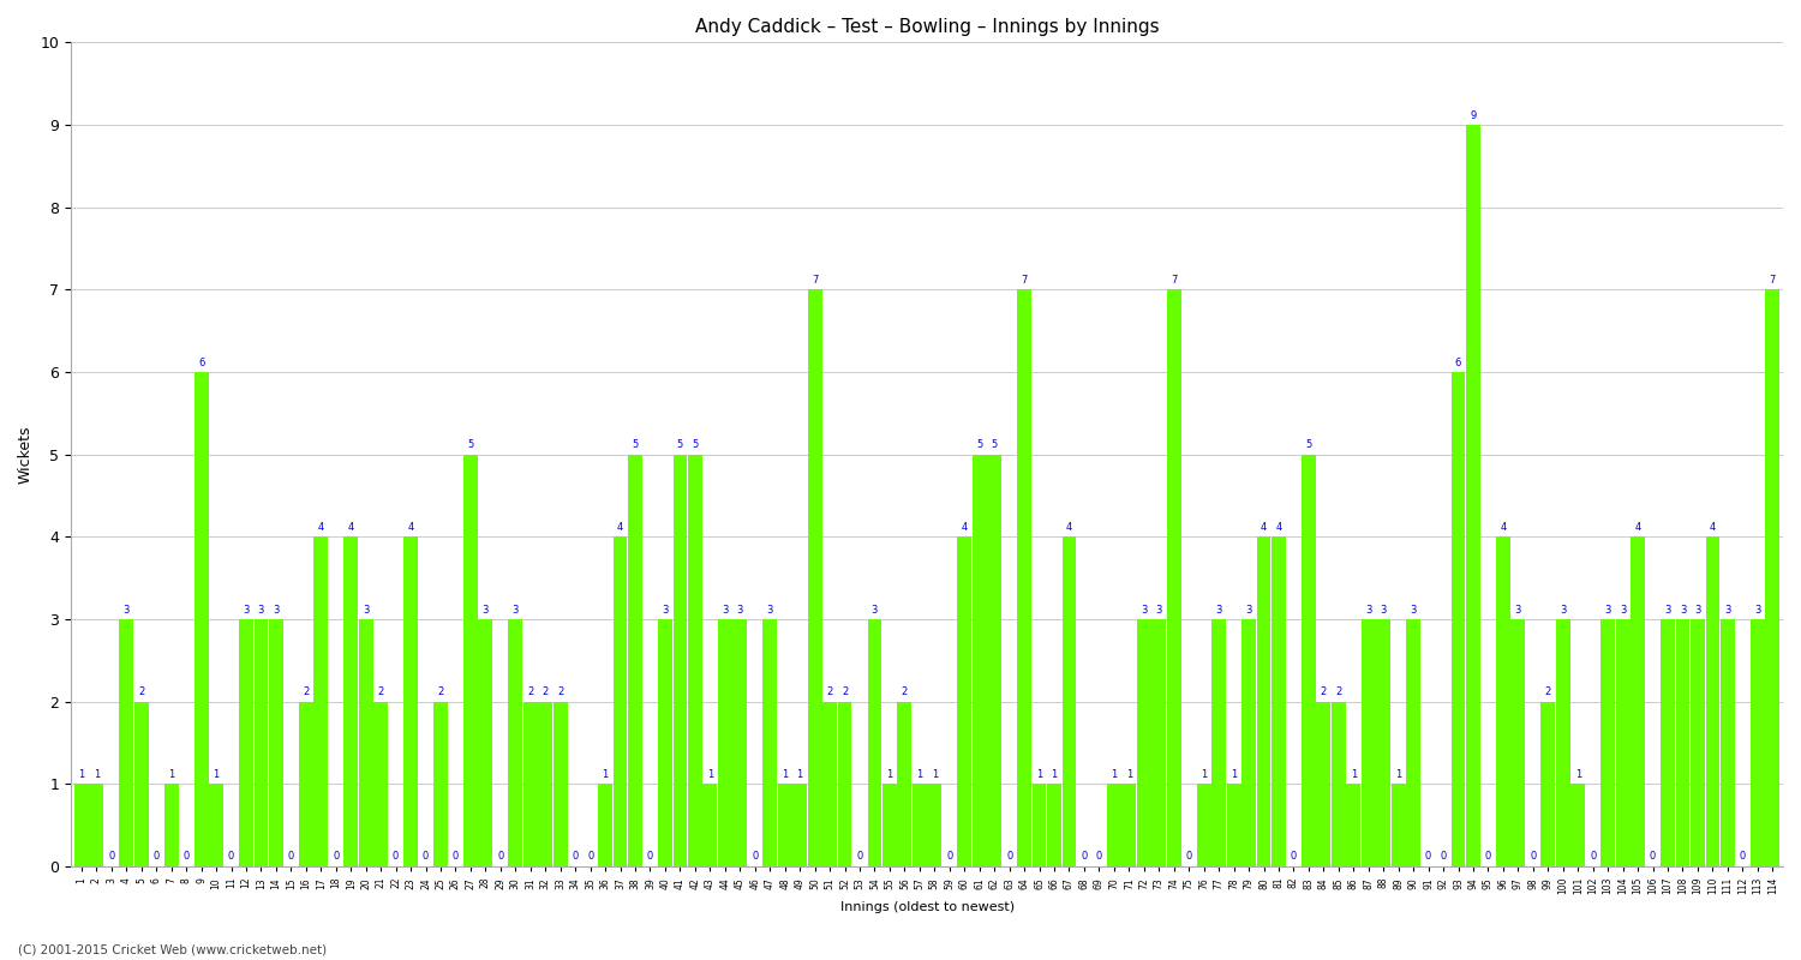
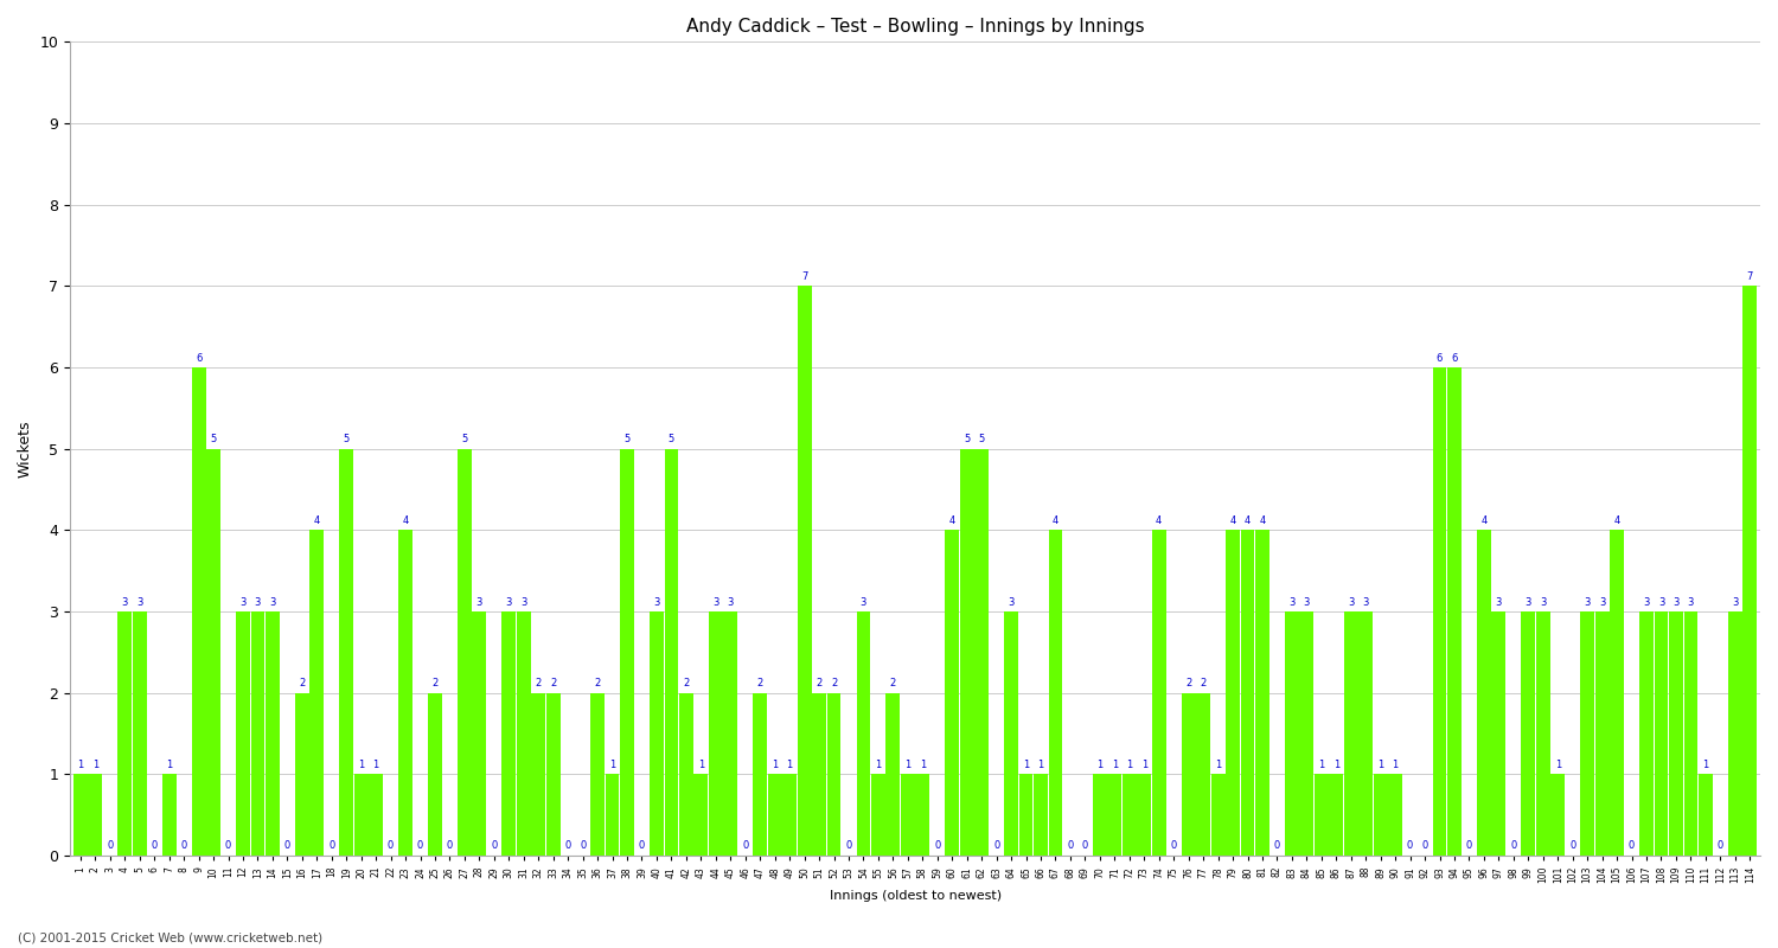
5: 2 -> 3
10: 1 -> 5
19: 4 -> 5
20: 3 -> 1
21: 2 -> 1
31: 2 -> 3
36: 1 -> 2
37: 4 -> 1
42: 5 -> 2
47: 3 -> 2
64: 7 -> 3
72: 3 -> 1
73: 3 -> 1
74: 7 -> 4
76: 1 -> 2
77: 3 -> 2
79: 3 -> 4
83: 5 -> 3
84: 2 -> 3
85: 2 -> 1
90: 3 -> 1
94: 9 -> 6
99: 2 -> 3
110: 4 -> 3
111: 3 -> 1
